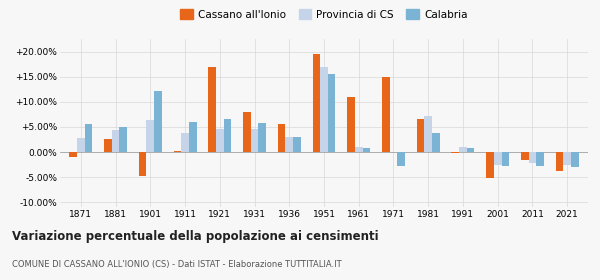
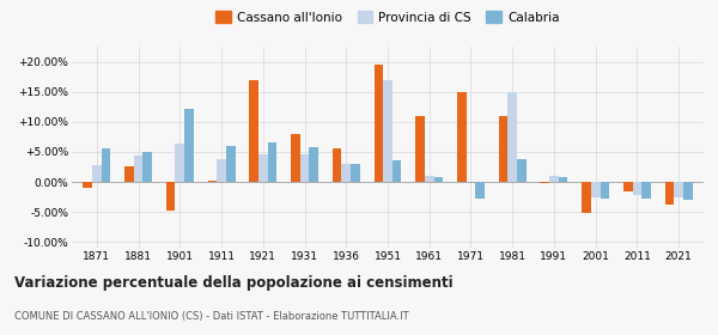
Calabria/1951: 15.5% -> 3.6%
Cassano all'Ionio/1981: 6.5% -> 11.0%
Provincia di CS/1981: 7.2% -> 15.0%
